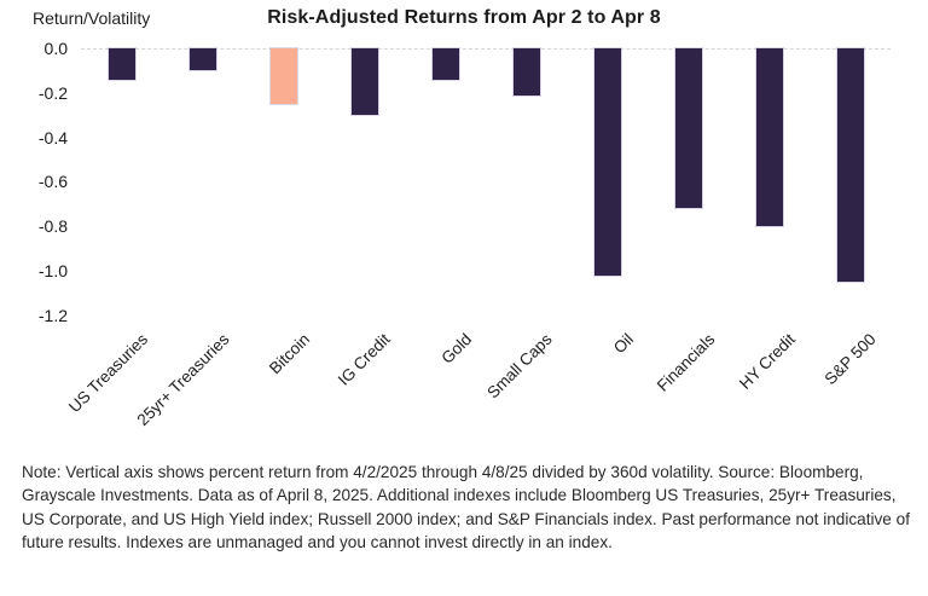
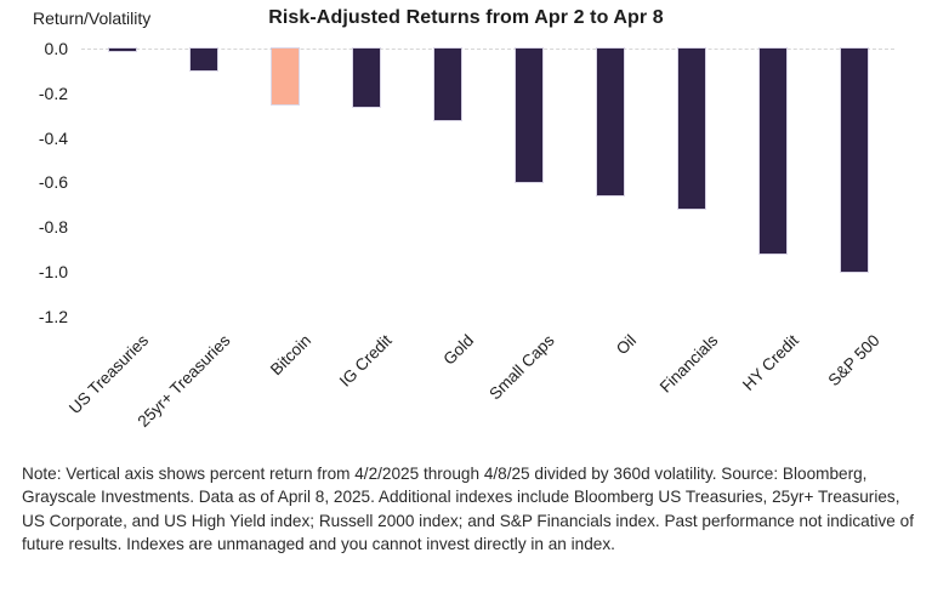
US Treasuries: -0.14 -> -0.01
IG Credit: -0.30 -> -0.26
Gold: -0.14 -> -0.32
Small Caps: -0.21 -> -0.60
Oil: -1.02 -> -0.66
HY Credit: -0.80 -> -0.92
S&P 500: -1.05 -> -1.00
